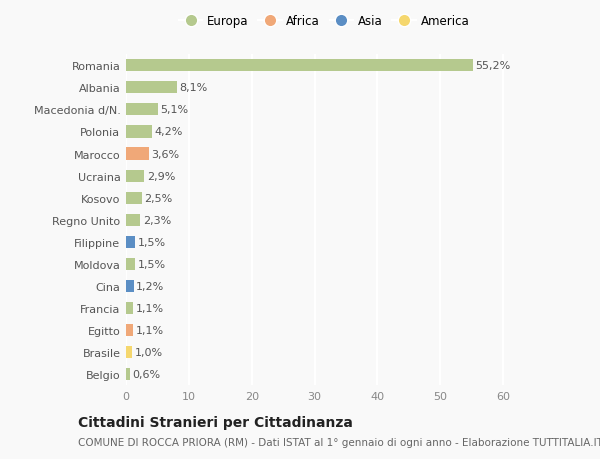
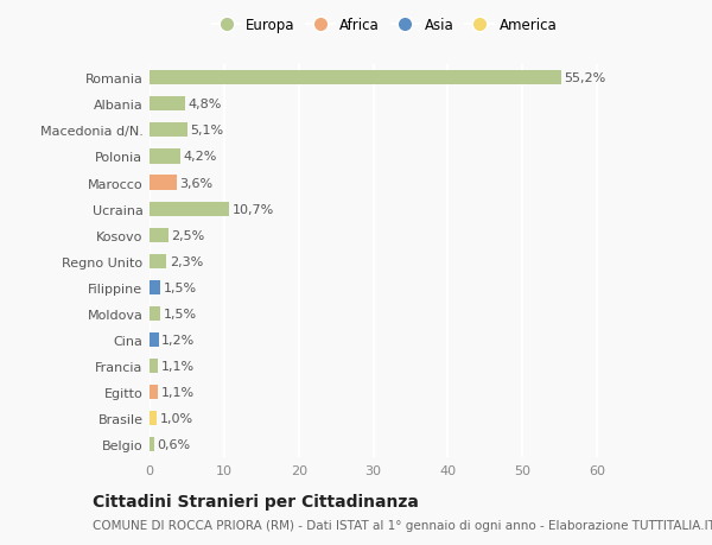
Albania: 8,1% -> 4,8%
Ucraina: 2,9% -> 10,7%
